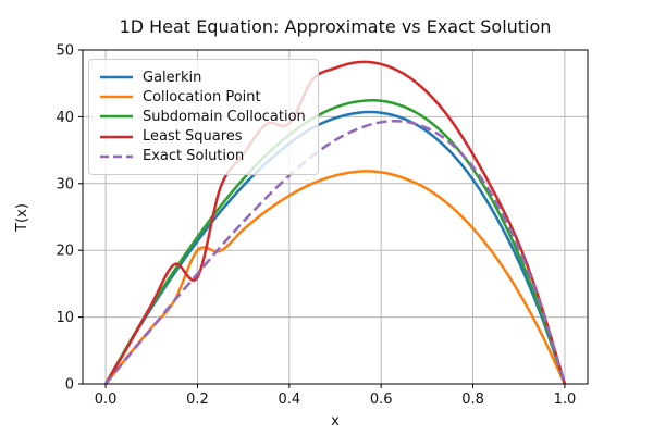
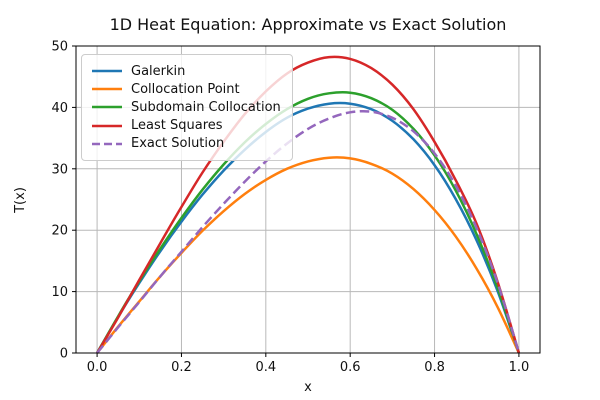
Collocation Point/0.2: 20 -> 16
Least Squares/0.2: 16 -> 24
Least Squares/0.4: 39 -> 43
